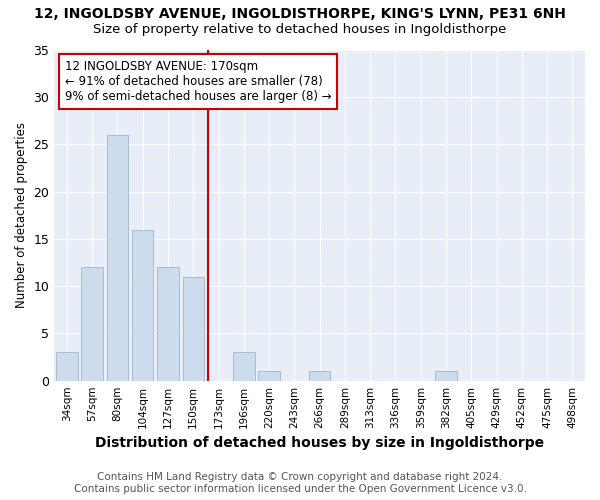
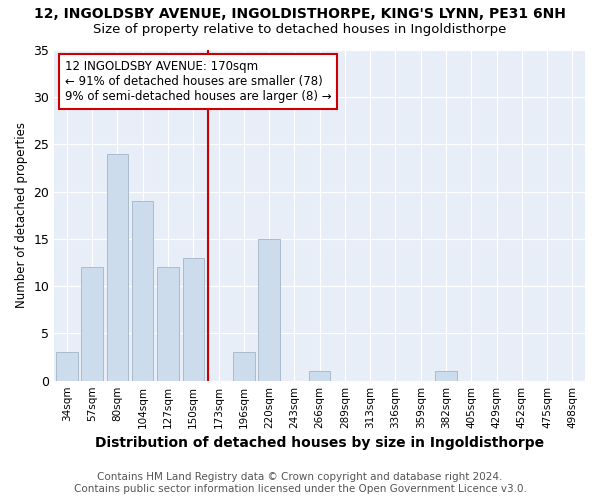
80sqm: 26 -> 24
104sqm: 16 -> 19
150sqm: 11 -> 13
220sqm: 1 -> 15
